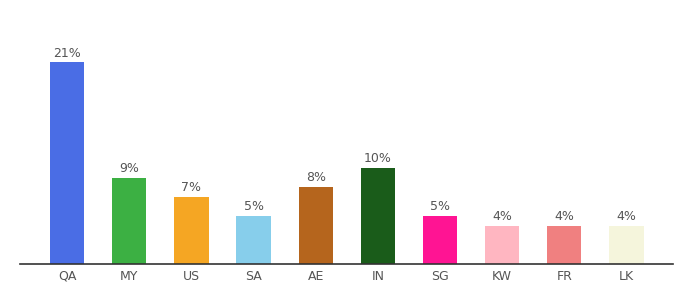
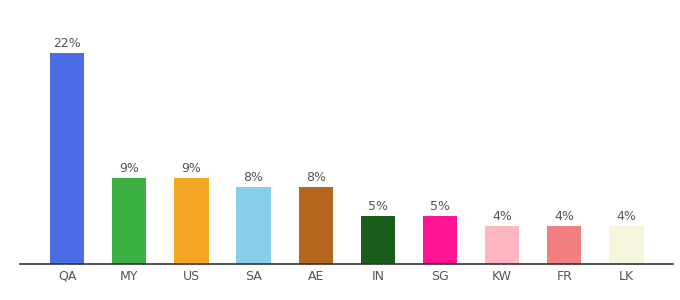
QA: 21% -> 22%
US: 7% -> 9%
SA: 5% -> 8%
IN: 10% -> 5%
